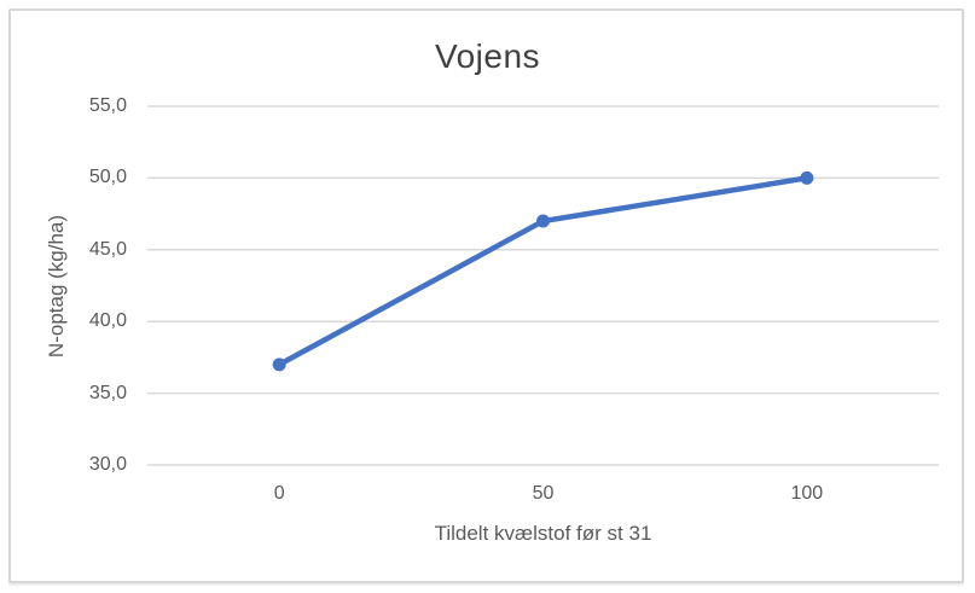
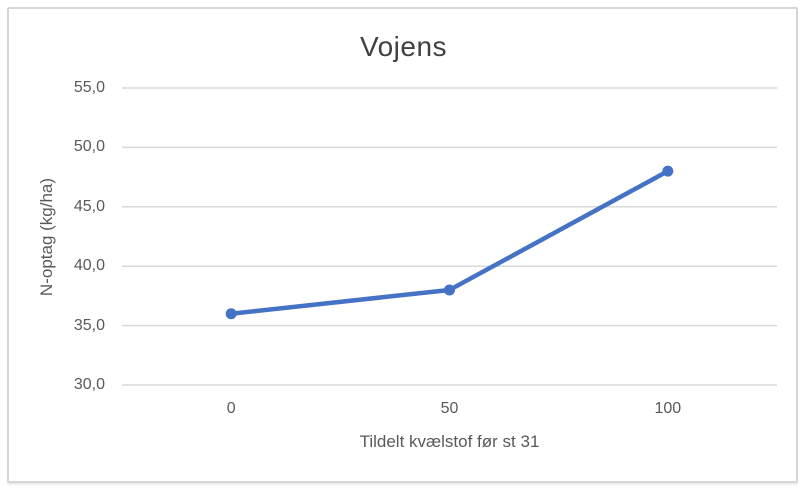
0: 37 -> 36
50: 47 -> 38
100: 50 -> 48
